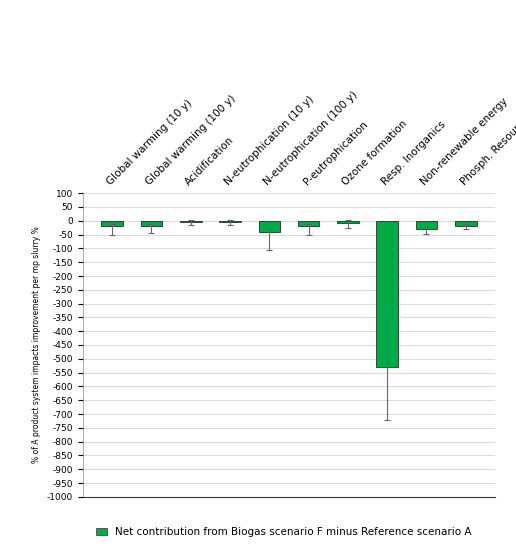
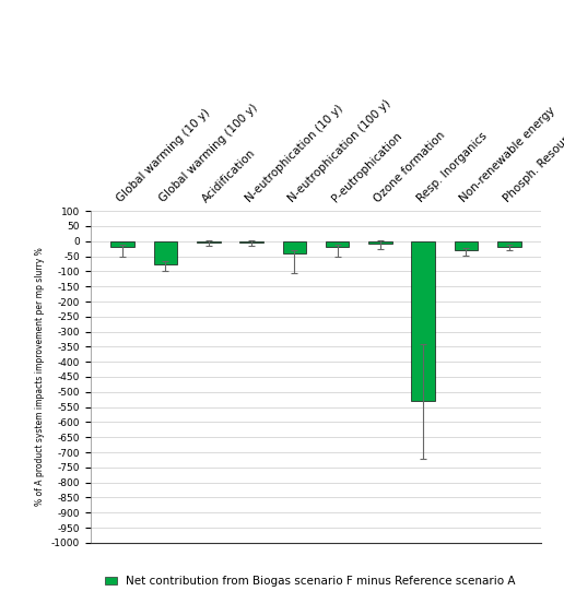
Global warming (100 y): -20 -> -75
